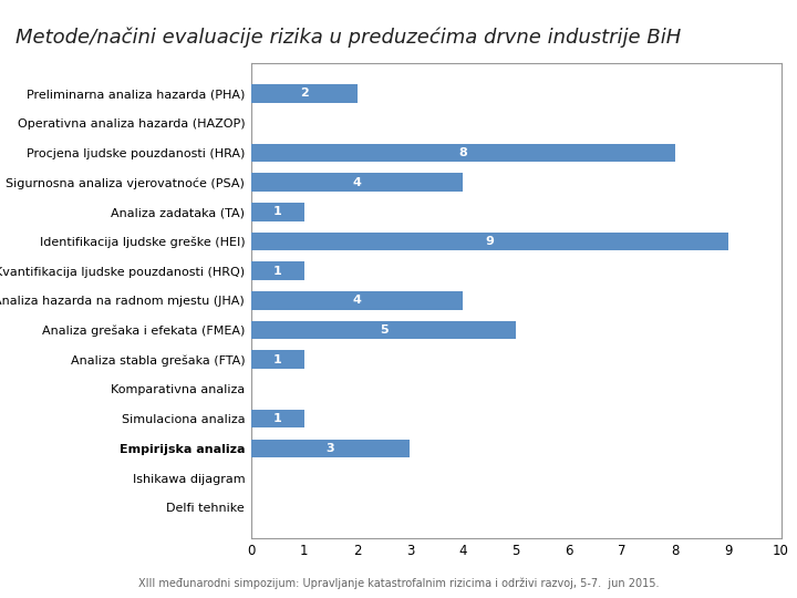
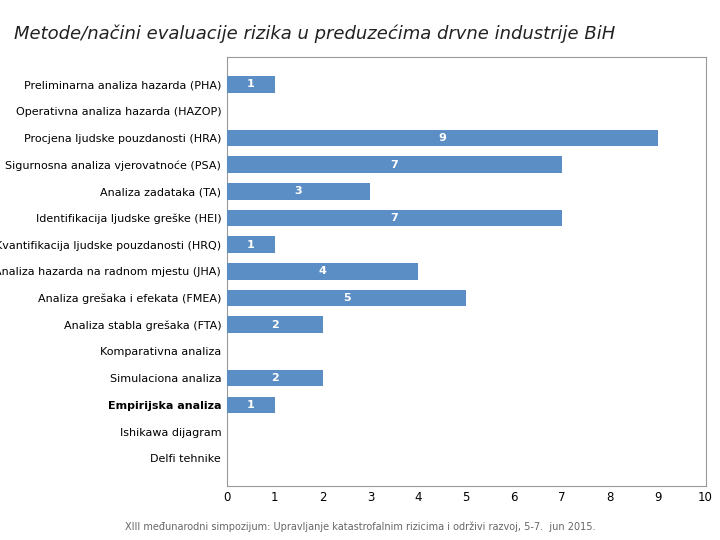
Preliminarna analiza hazarda (PHA): 2 -> 1
Procjena ljudske pouzdanosti (HRA): 8 -> 9
Sigurnosna analiza vjerovatnoće (PSA): 4 -> 7
Analiza zadataka (TA): 1 -> 3
Identifikacija ljudske greške (HEI): 9 -> 7
Analiza stabla grešaka (FTA): 1 -> 2
Simulaciona analiza: 1 -> 2
Empirijska analiza: 3 -> 1
